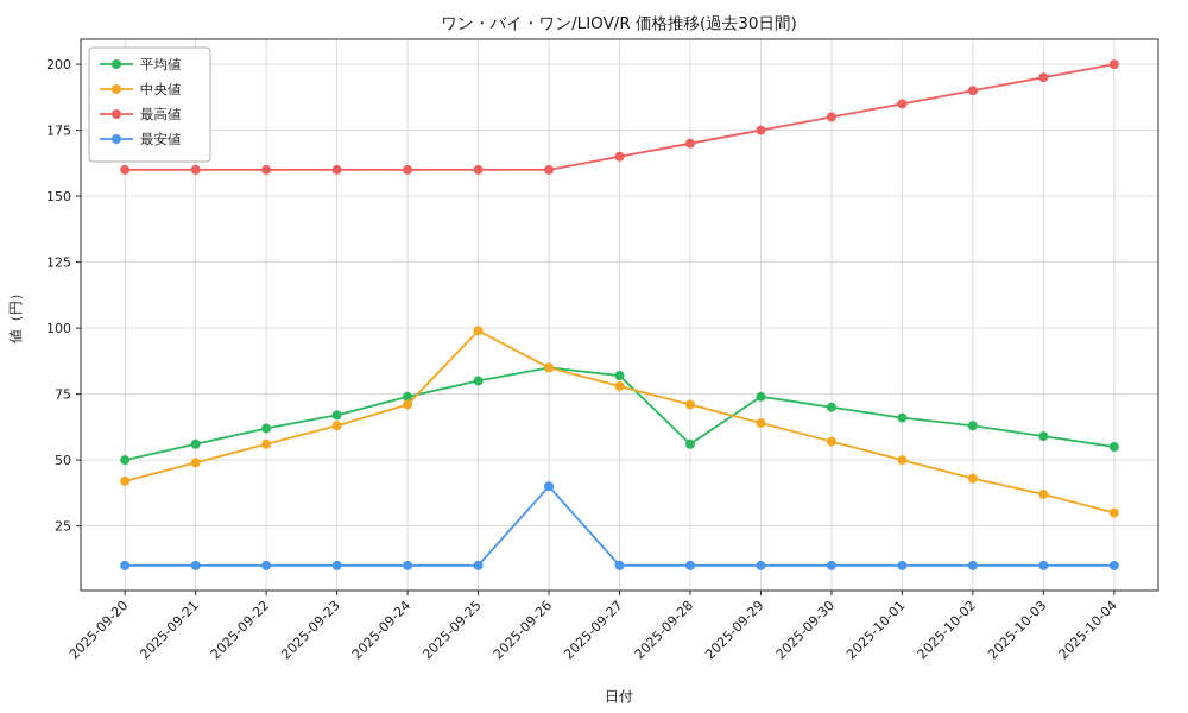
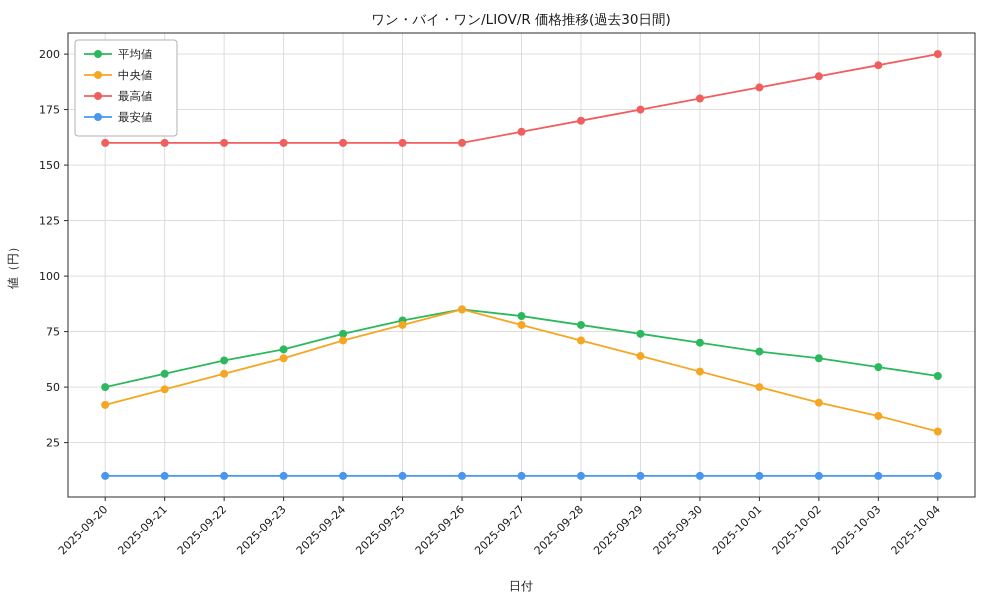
中央値/2025-09-25: 99 -> 78
最安値/2025-09-26: 40 -> 10
平均値/2025-09-28: 56 -> 78
